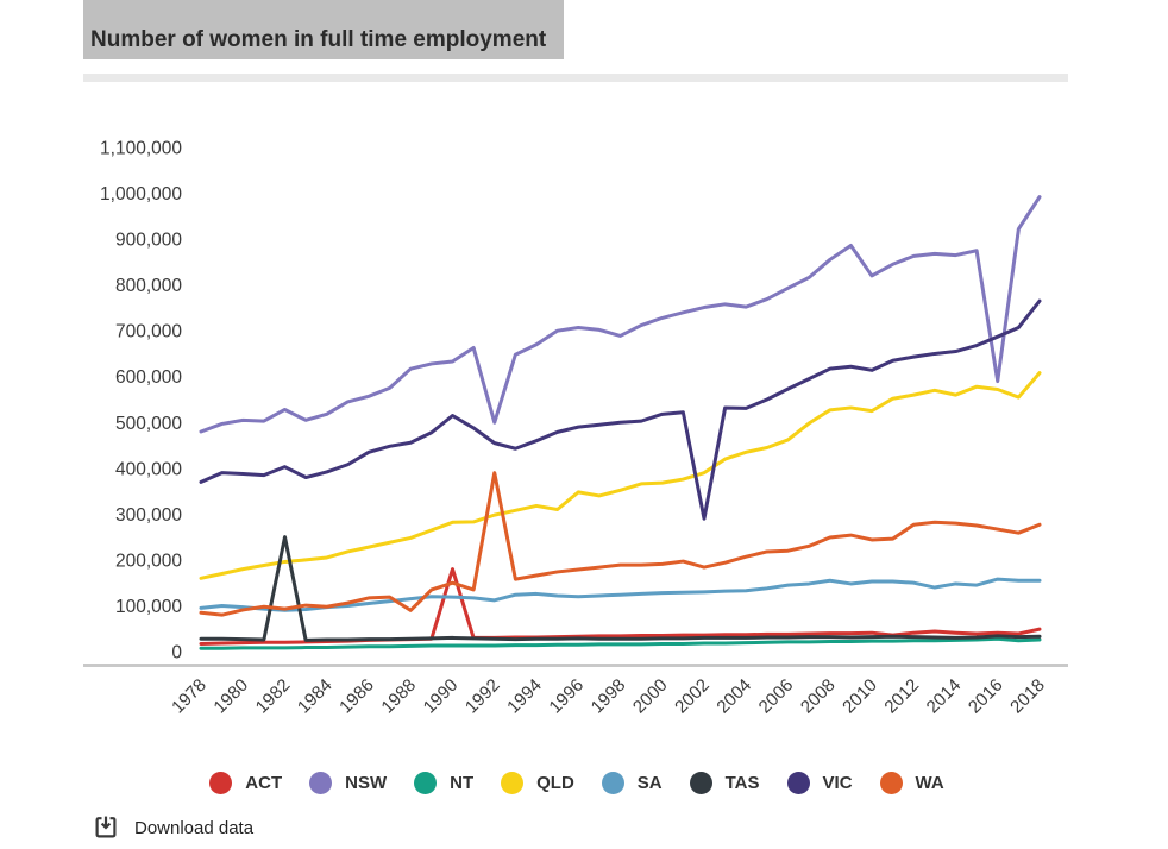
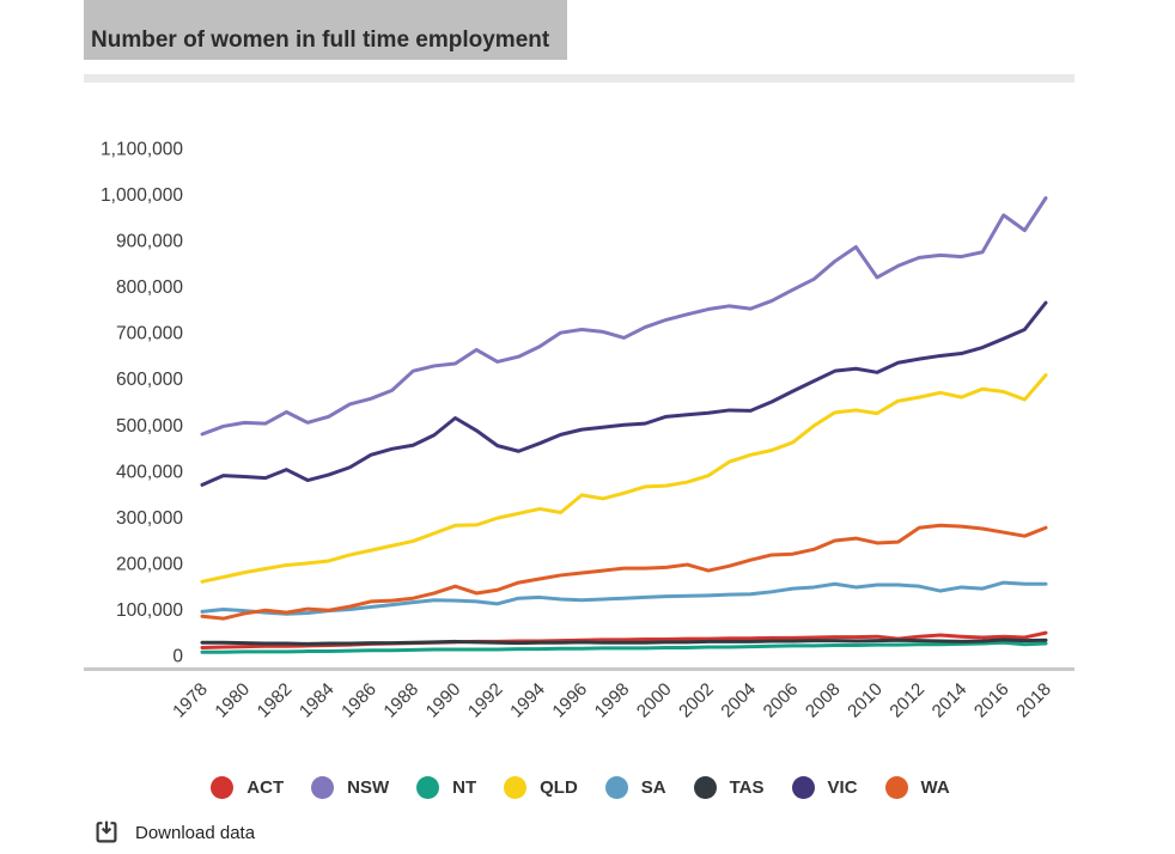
TAS/1982: 250000 -> 30000
WA/1988: 90000 -> 120000
ACT/1990: 180000 -> 30000
NSW/1992: 500000 -> 640000
WA/1992: 390000 -> 140000
VIC/2002: 290000 -> 530000
NSW/2016: 590000 -> 960000
